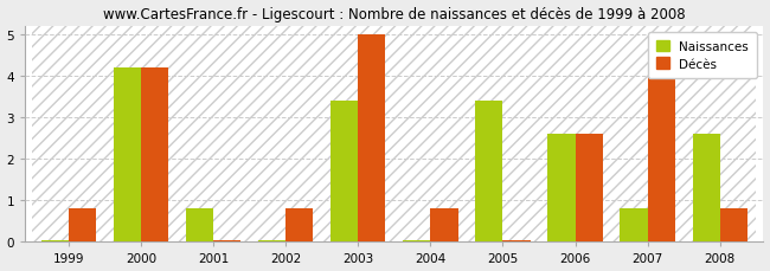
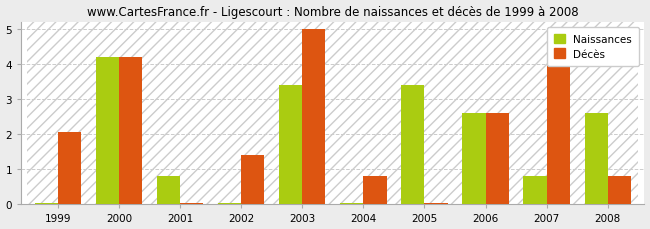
Décès/1999: 0.80 -> 2.05
Décès/2002: 0.80 -> 1.40
